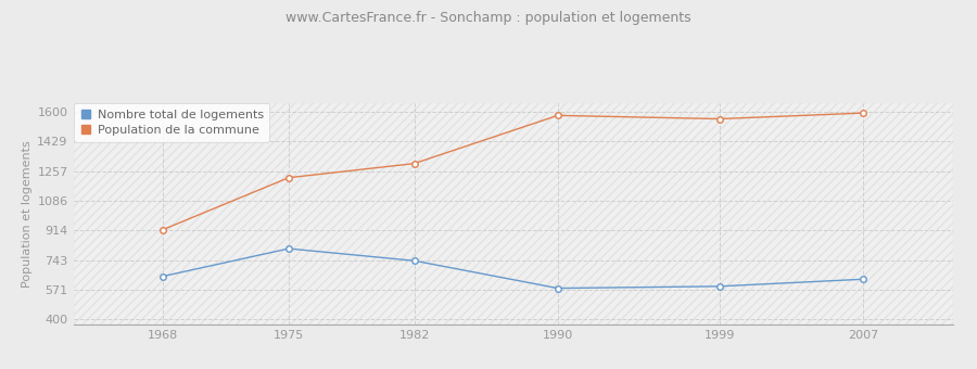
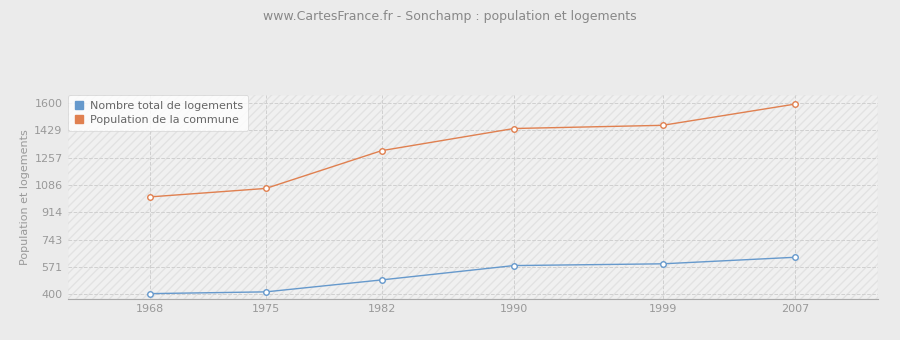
Nombre total de logements/1968: 650 -> 400
Population de la commune/1968: 920 -> 1010
Nombre total de logements/1975: 810 -> 420
Population de la commune/1975: 1220 -> 1060
Nombre total de logements/1982: 740 -> 490
Population de la commune/1990: 1580 -> 1440
Population de la commune/1999: 1560 -> 1460
